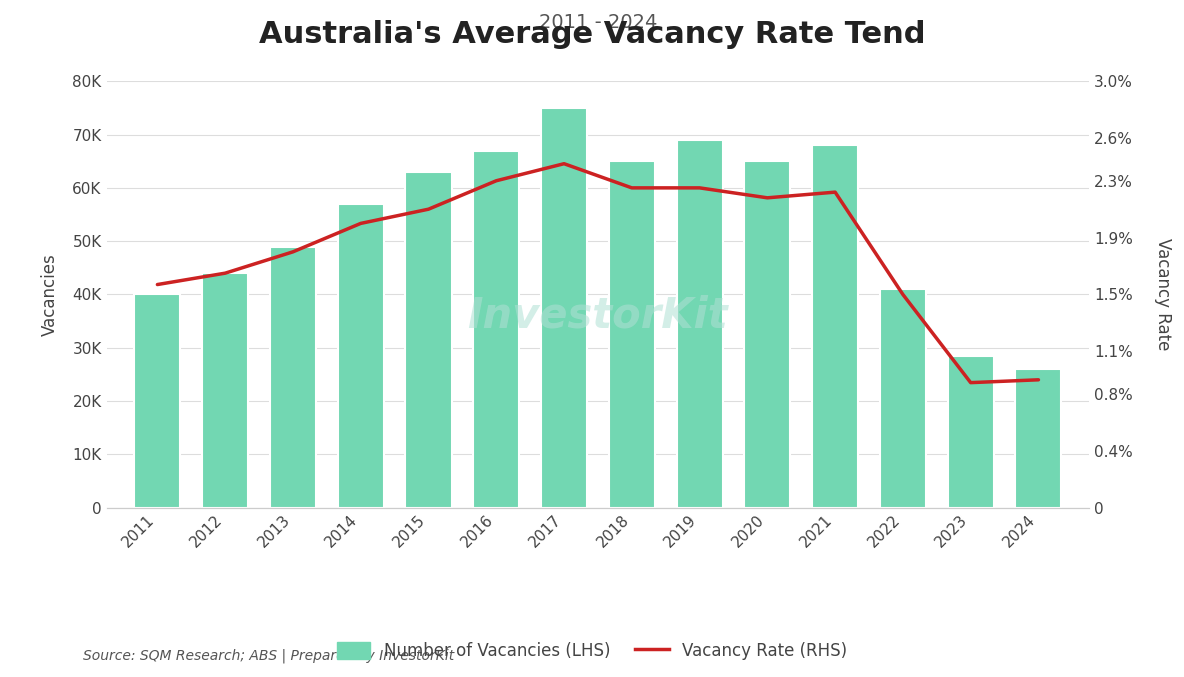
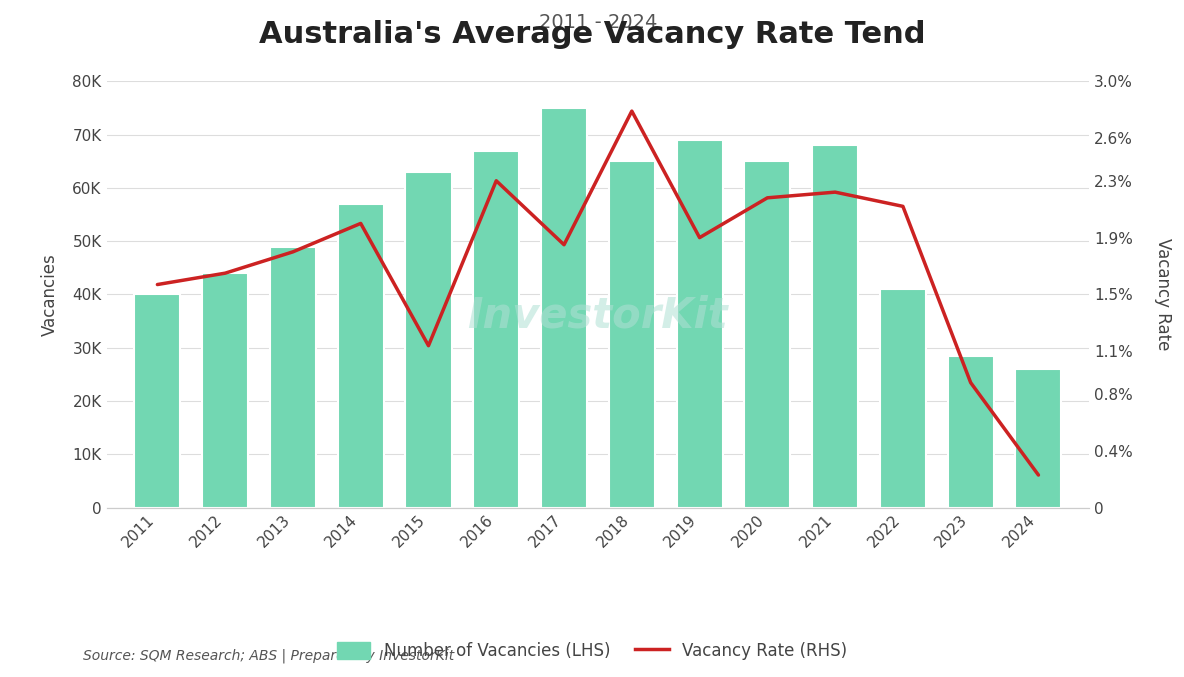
Vacancy Rate (RHS)/2015: 2.10% -> 1.14%
Vacancy Rate (RHS)/2017: 2.42% -> 1.85%
Vacancy Rate (RHS)/2018: 2.25% -> 2.79%
Vacancy Rate (RHS)/2019: 2.25% -> 1.90%
Vacancy Rate (RHS)/2022: 1.50% -> 2.12%
Vacancy Rate (RHS)/2024: 0.90% -> 0.23%
